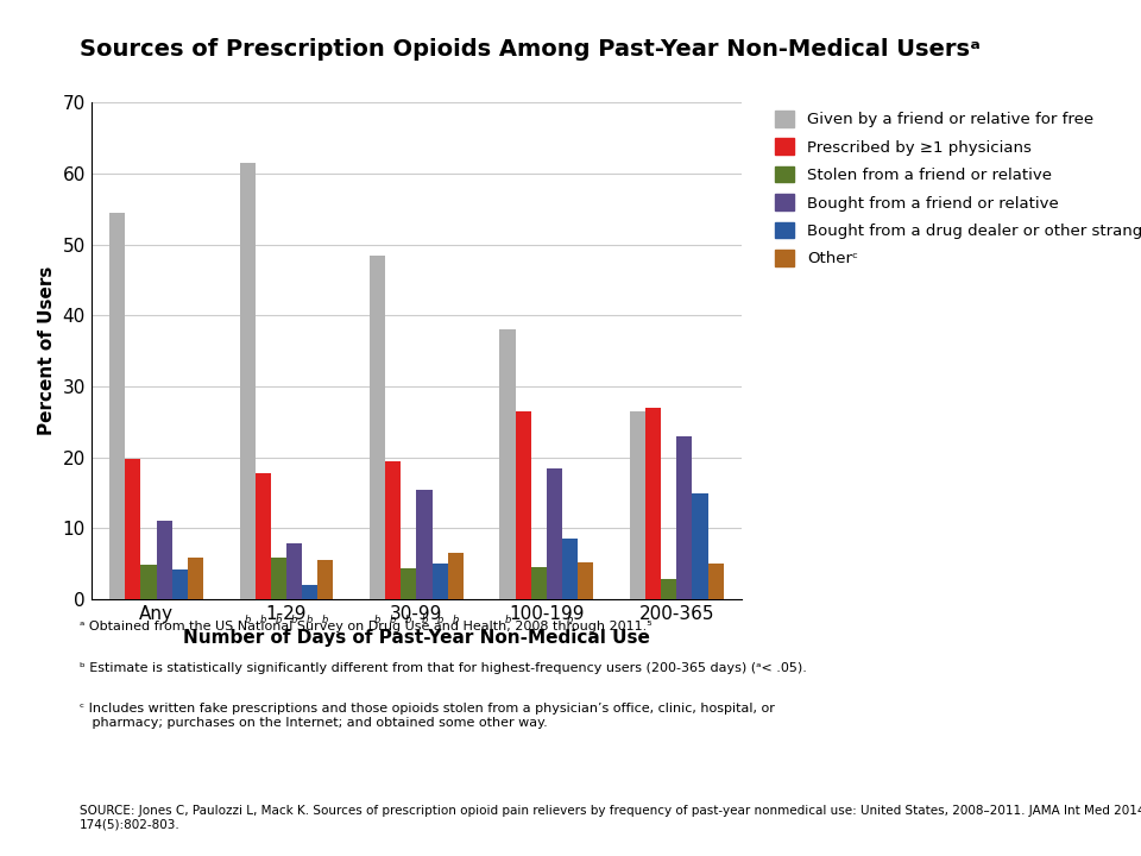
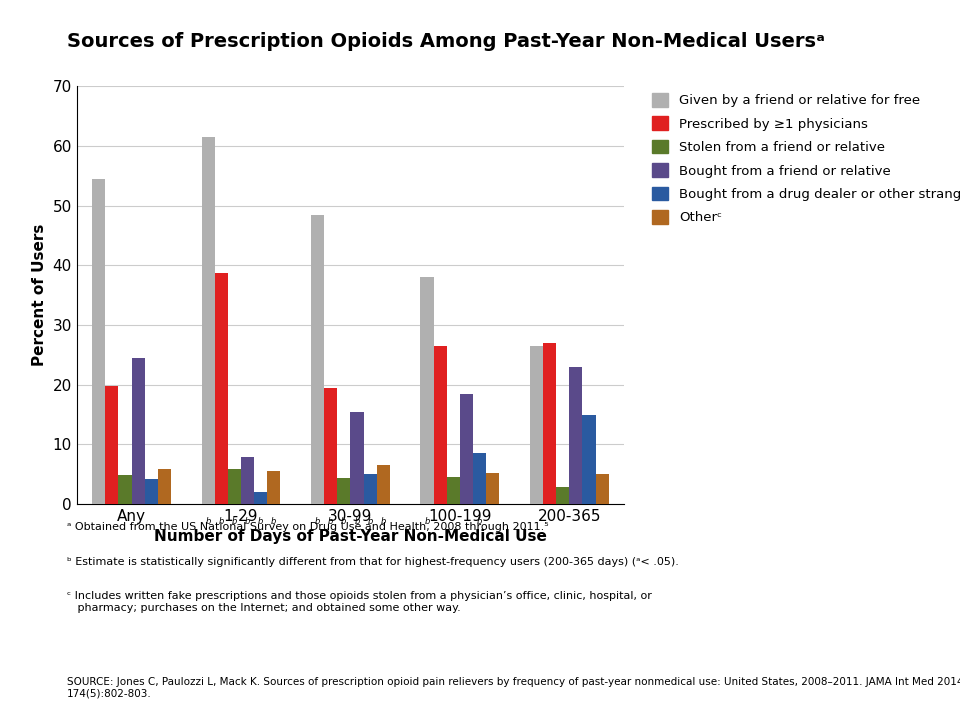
Bought from a friend or relative/Any: 11.0 -> 24.4
Prescribed by ≥1 physicians/1-29: 17.8 -> 38.8
